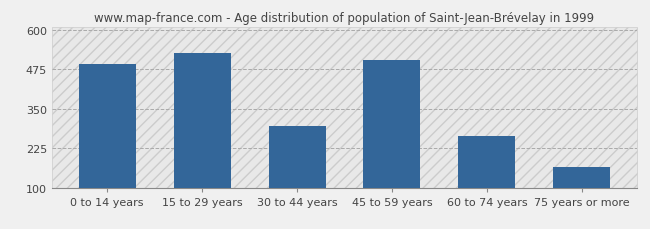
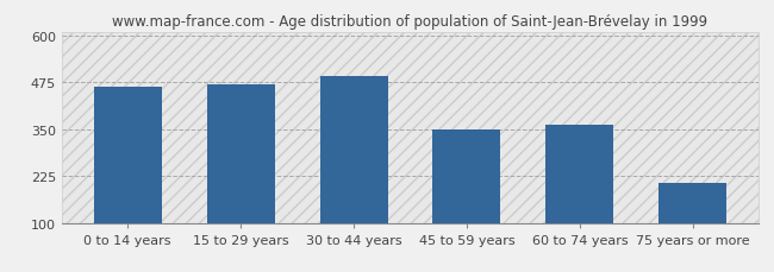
0 to 14 years: 490 -> 462
15 to 29 years: 525 -> 468
30 to 44 years: 295 -> 493
45 to 59 years: 505 -> 349
60 to 74 years: 265 -> 362
75 years or more: 165 -> 205
